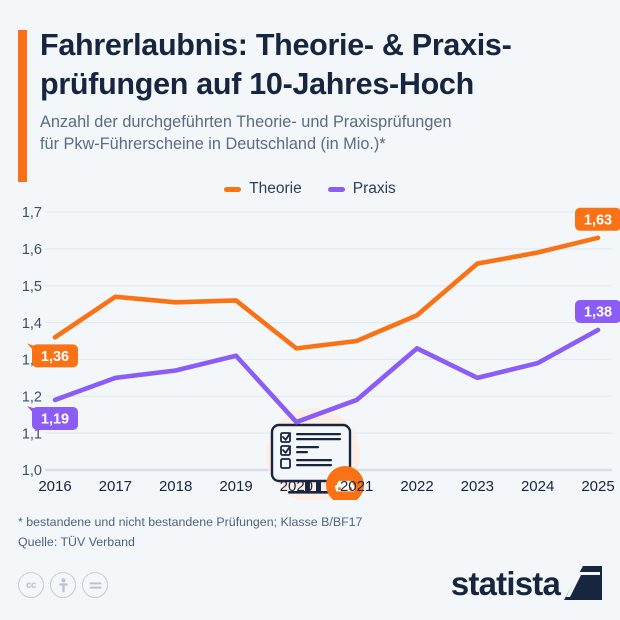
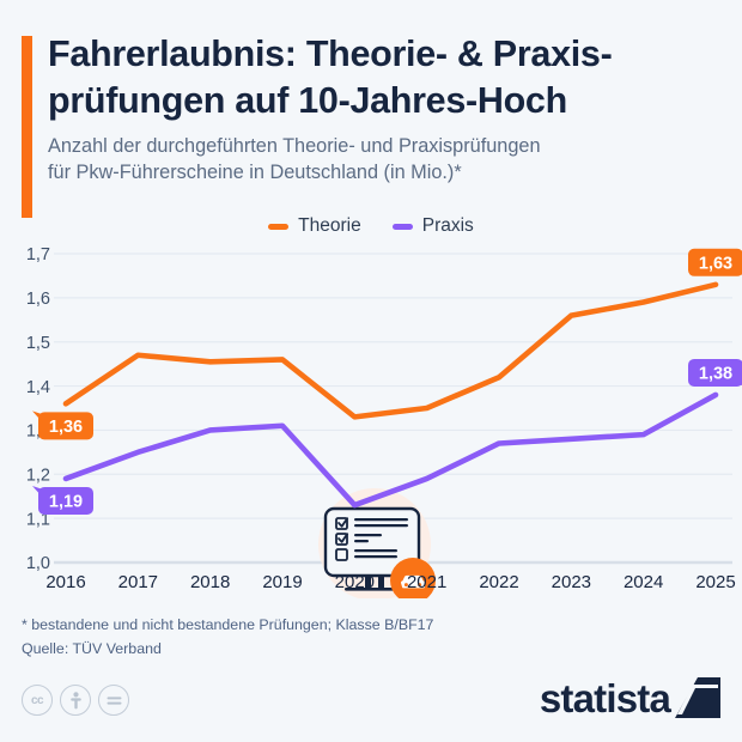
Praxis/2018: 1,27 -> 1,30
Praxis/2022: 1,33 -> 1,27
Praxis/2023: 1,25 -> 1,28
